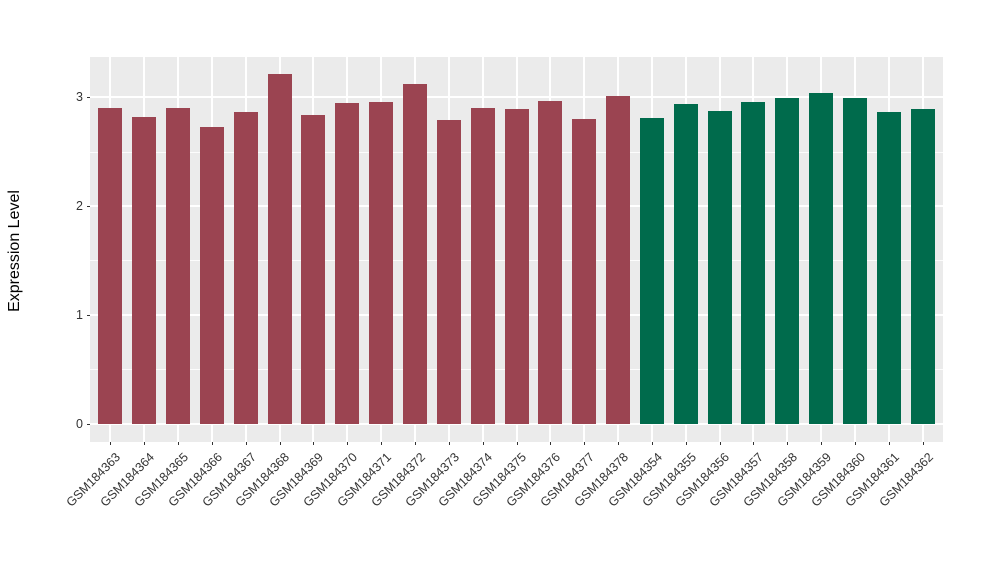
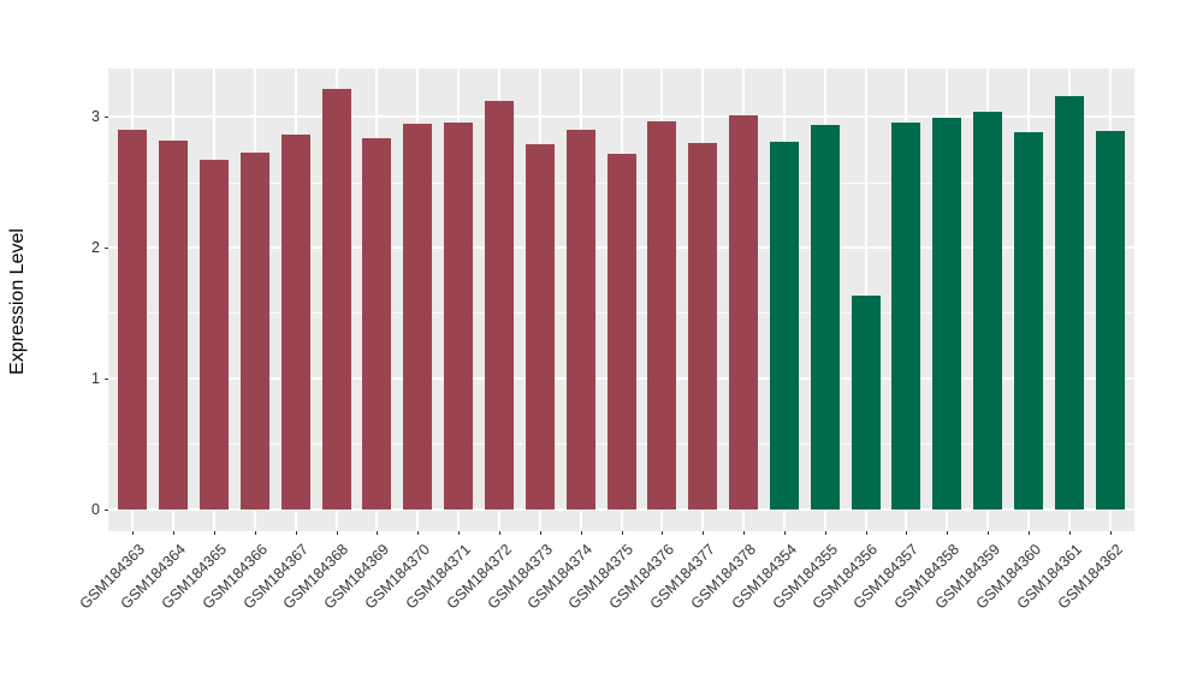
GSM184365: 2.90 -> 2.67
GSM184375: 2.89 -> 2.72
GSM184356: 2.87 -> 1.63
GSM184360: 2.99 -> 2.88
GSM184361: 2.86 -> 3.16
